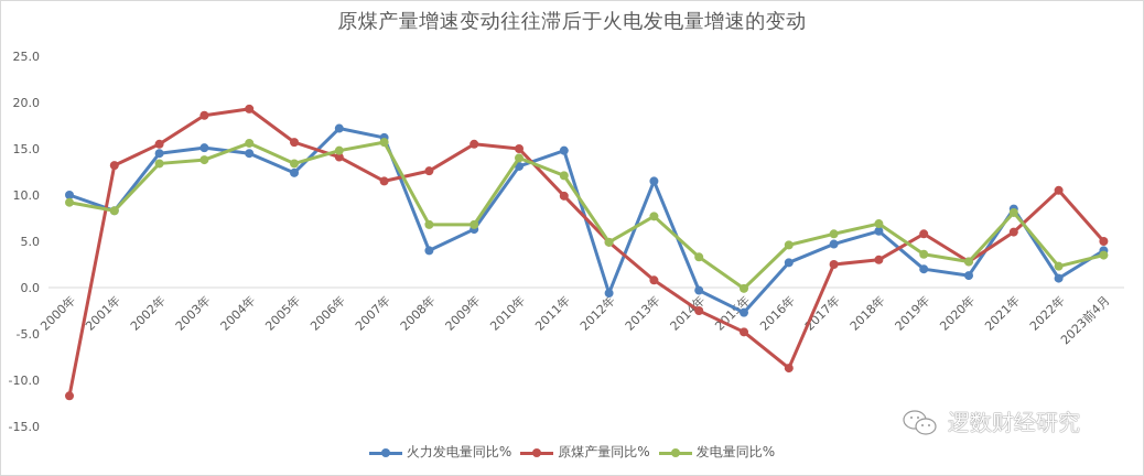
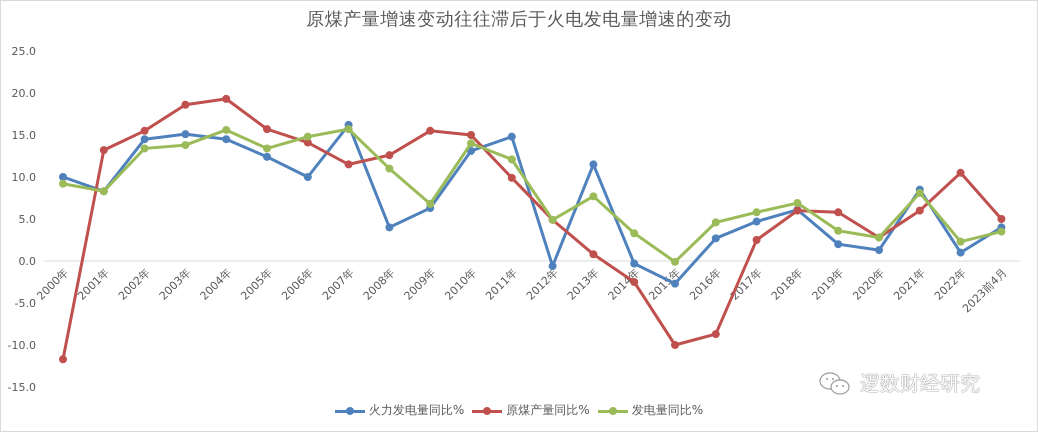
火力发电量同比%/2006年: 17 -> 10
发电量同比%/2008年: 7 -> 11
原煤产量同比%/2015年: -5 -> -10
原煤产量同比%/2018年: 3 -> 6
